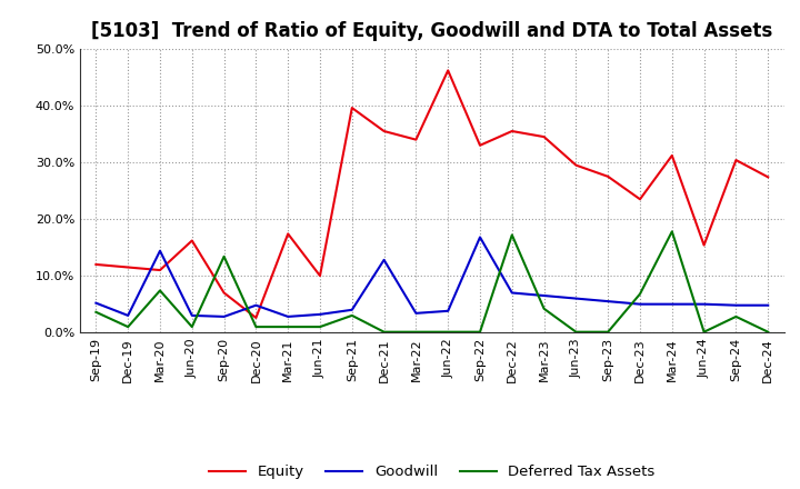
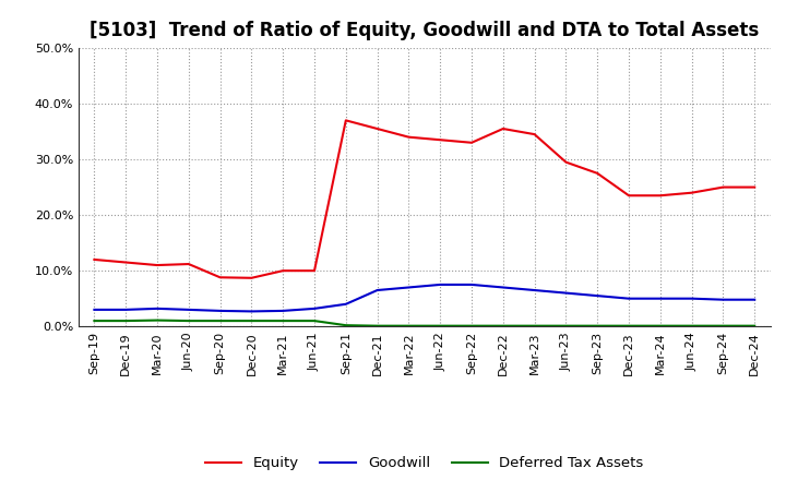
Goodwill/Sep-19: 5.2% -> 3.0%
Deferred Tax Assets/Sep-19: 3.6% -> 1.0%
Goodwill/Mar-20: 14.4% -> 3.2%
Deferred Tax Assets/Mar-20: 7.4% -> 1.1%
Equity/Jun-20: 16.2% -> 11.2%
Equity/Sep-20: 7.0% -> 8.8%
Deferred Tax Assets/Sep-20: 13.4% -> 1.0%
Equity/Dec-20: 2.6% -> 8.7%
Goodwill/Dec-20: 4.8% -> 2.7%
Equity/Mar-21: 17.4% -> 10.0%
Equity/Sep-21: 39.6% -> 37.0%
Deferred Tax Assets/Sep-21: 3.0% -> 0.2%
Goodwill/Dec-21: 12.8% -> 6.5%
Goodwill/Mar-22: 3.4% -> 7.0%
Equity/Jun-22: 46.2% -> 33.5%
Goodwill/Jun-22: 3.8% -> 7.5%
Goodwill/Sep-22: 16.8% -> 7.5%
Deferred Tax Assets/Dec-22: 17.2% -> 0.1%
Deferred Tax Assets/Mar-23: 4.2% -> 0.1%
Deferred Tax Assets/Dec-23: 6.8% -> 0.1%
Equity/Mar-24: 31.2% -> 23.5%
Deferred Tax Assets/Mar-24: 17.8% -> 0.1%
Equity/Jun-24: 15.4% -> 24.0%
Equity/Sep-24: 30.4% -> 25.0%
Deferred Tax Assets/Sep-24: 2.8% -> 0.1%
Equity/Dec-24: 27.4% -> 25.0%
